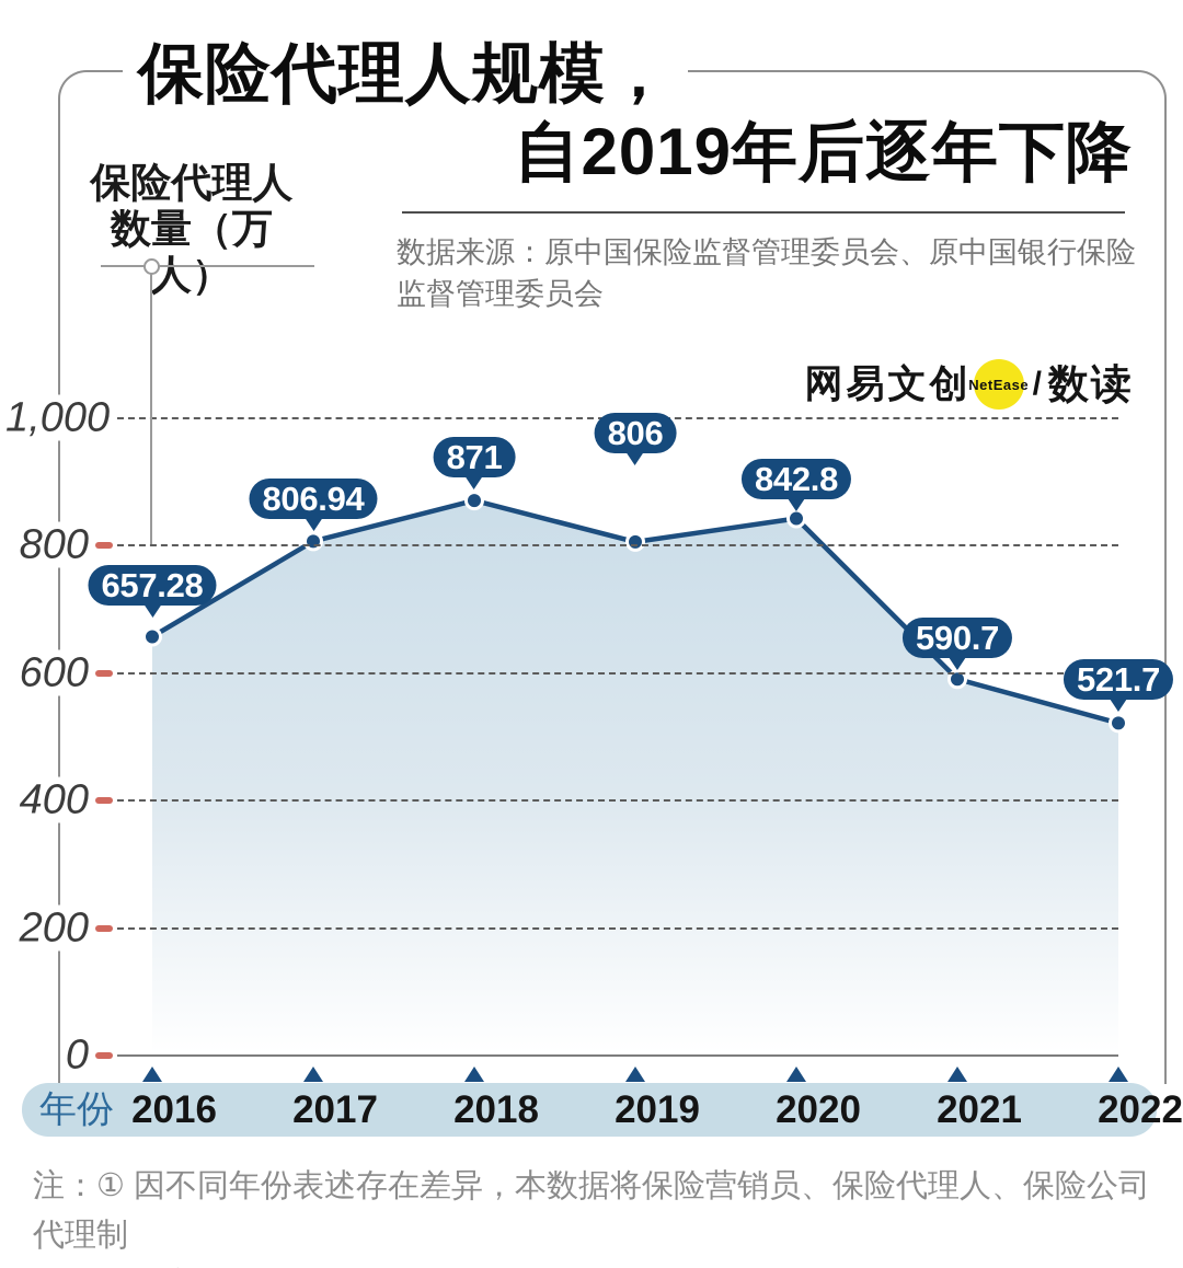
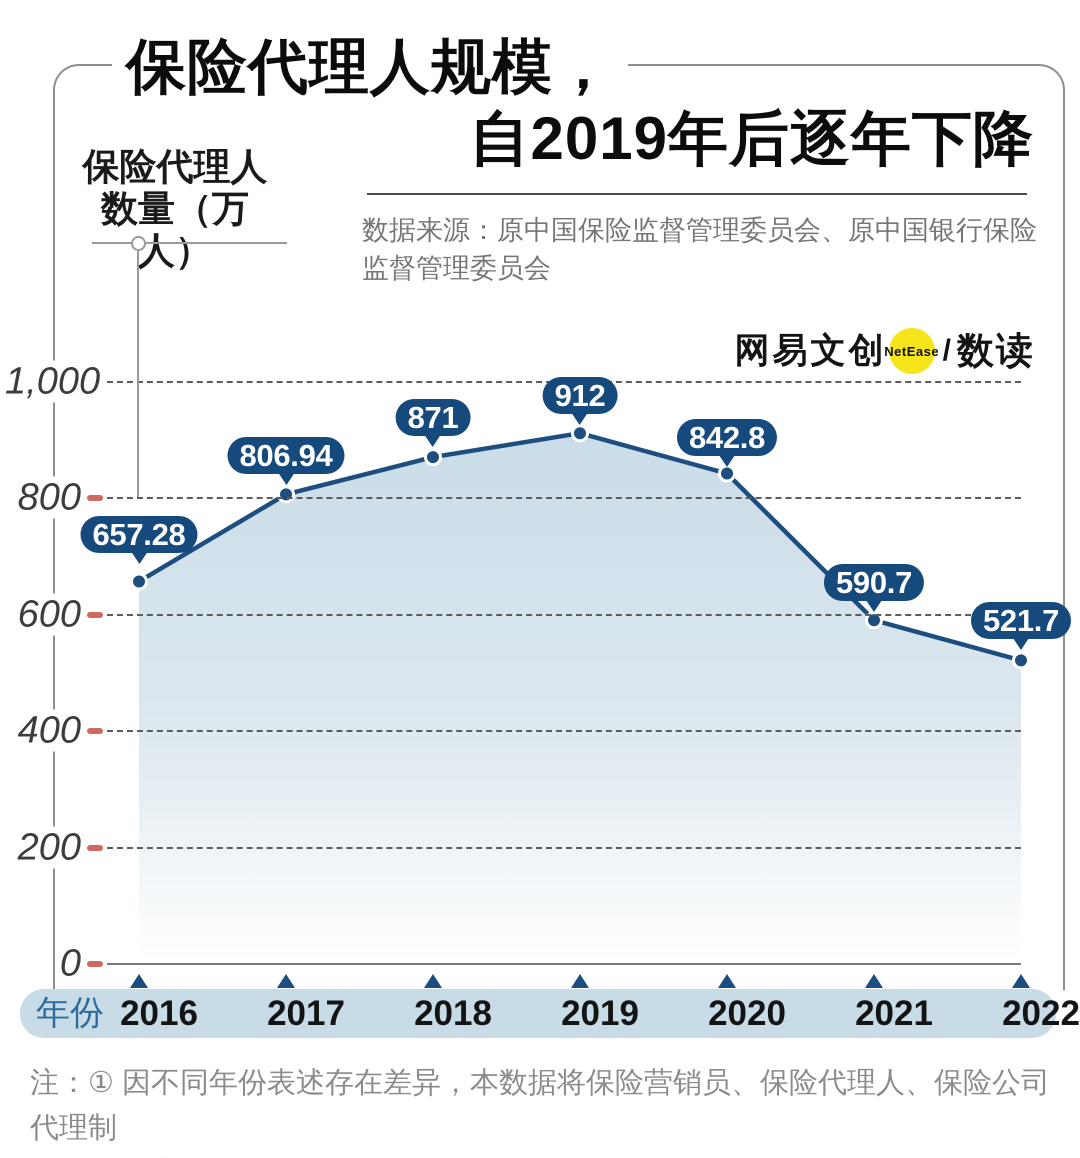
2019: 806 -> 912
